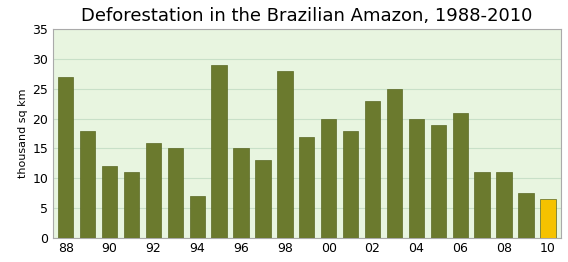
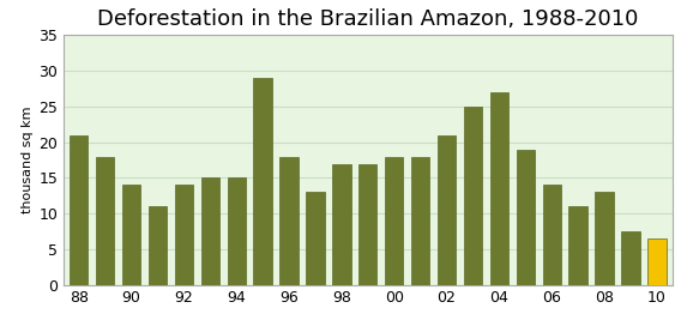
88: 27.0 -> 21.0
90: 12.0 -> 14.0
92: 16.0 -> 14.0
94: 7.0 -> 15.0
96: 15.0 -> 18.0
98: 28.0 -> 17.0
00: 20.0 -> 18.0
02: 23.0 -> 21.0
04: 20.0 -> 27.0
06: 21.0 -> 14.0
08: 11.0 -> 13.0
